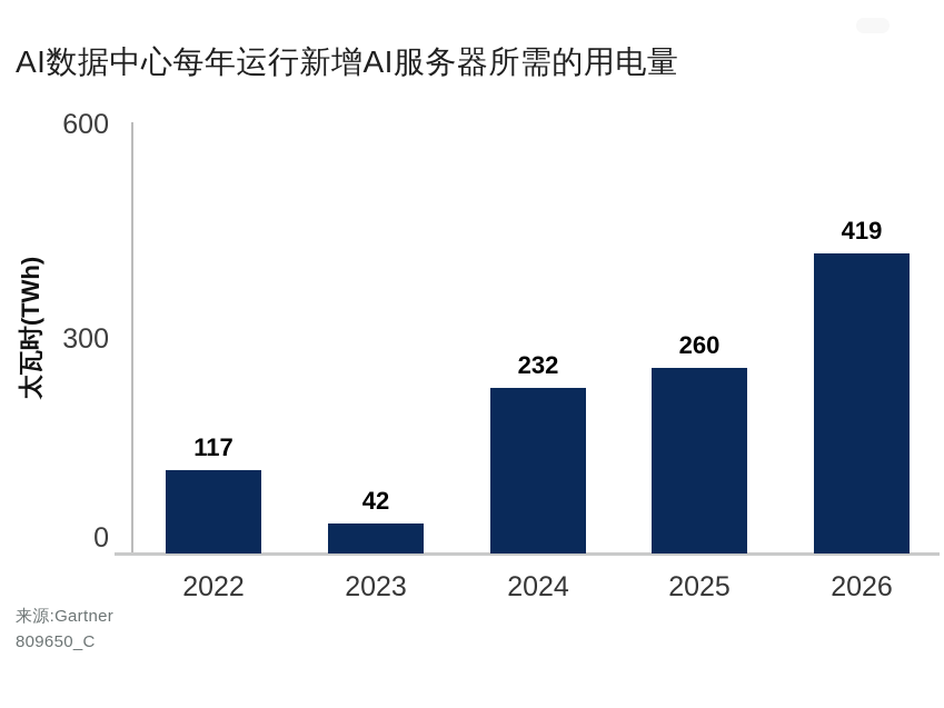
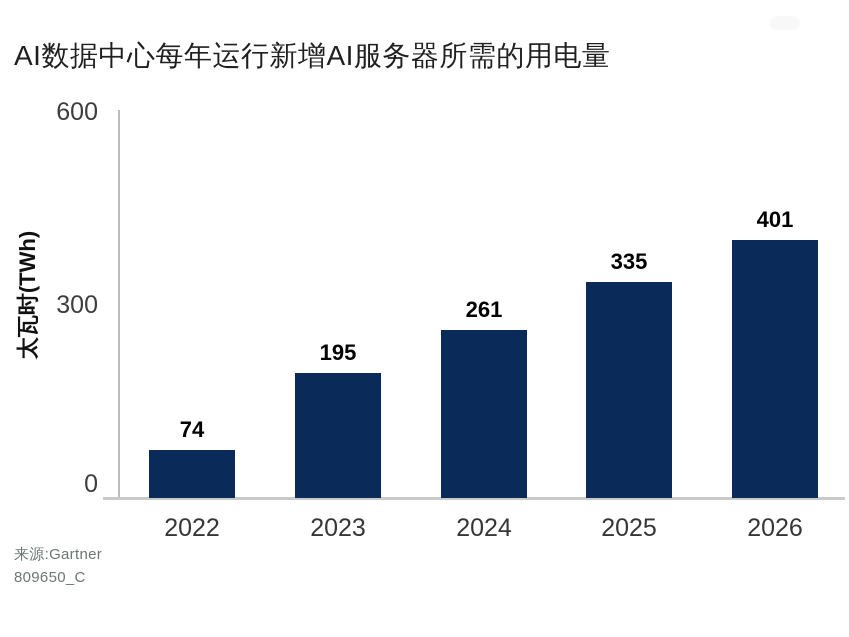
2022: 117 -> 74
2023: 42 -> 195
2024: 232 -> 261
2025: 260 -> 335
2026: 419 -> 401
